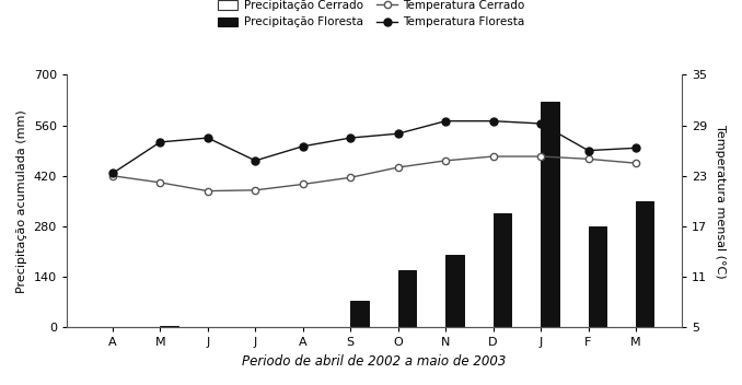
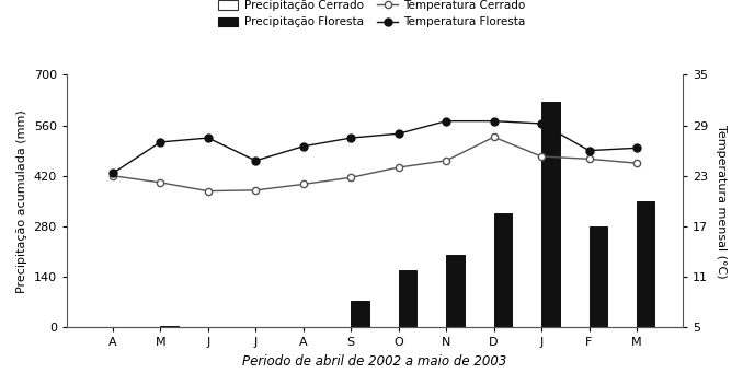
Temperatura Cerrado/D: 25.3 -> 27.6
